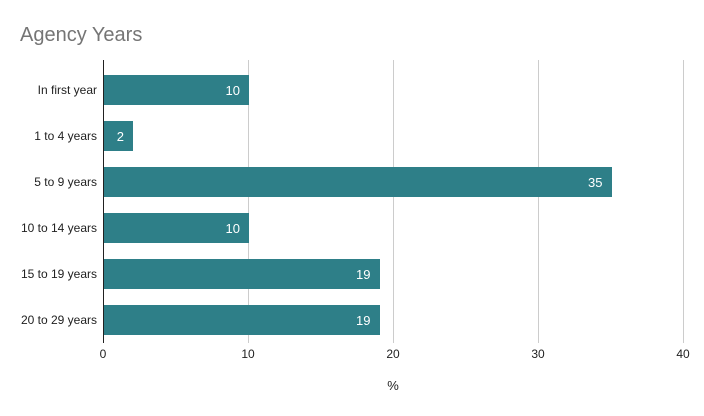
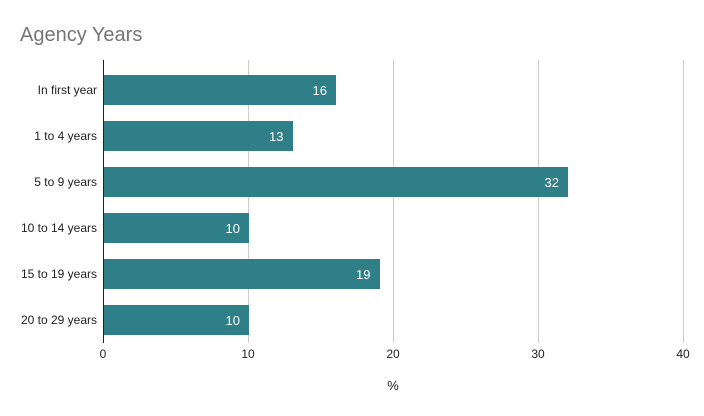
In first year: 10 -> 16
1 to 4 years: 2 -> 13
5 to 9 years: 35 -> 32
20 to 29 years: 19 -> 10
